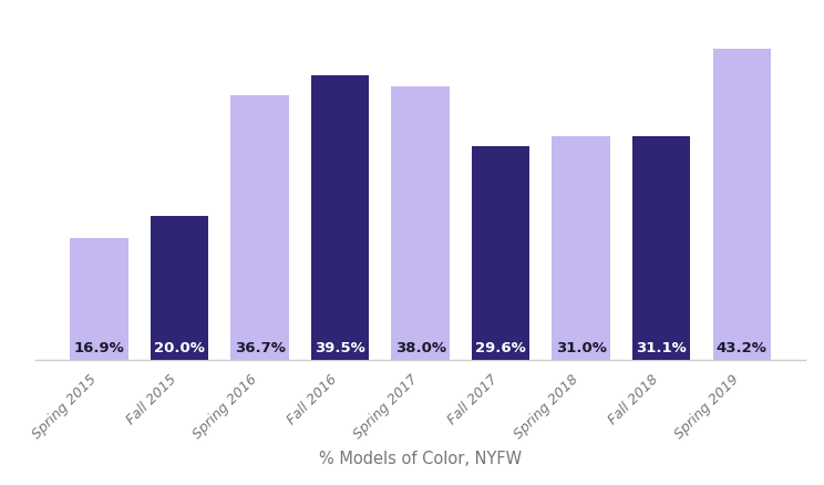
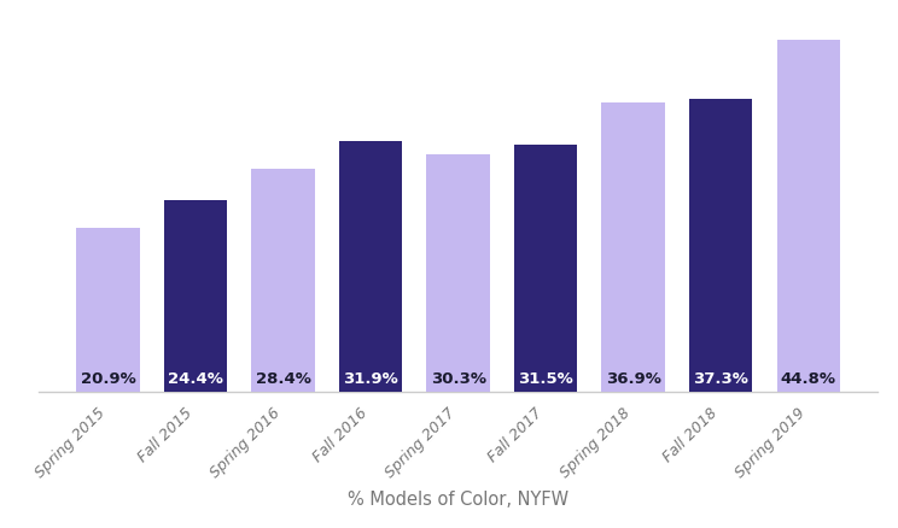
Spring 2015: 16.9% -> 20.9%
Fall 2015: 20.0% -> 24.4%
Spring 2016: 36.7% -> 28.4%
Fall 2016: 39.5% -> 31.9%
Spring 2017: 38.0% -> 30.3%
Fall 2017: 29.6% -> 31.5%
Spring 2018: 31.0% -> 36.9%
Fall 2018: 31.1% -> 37.3%
Spring 2019: 43.2% -> 44.8%
